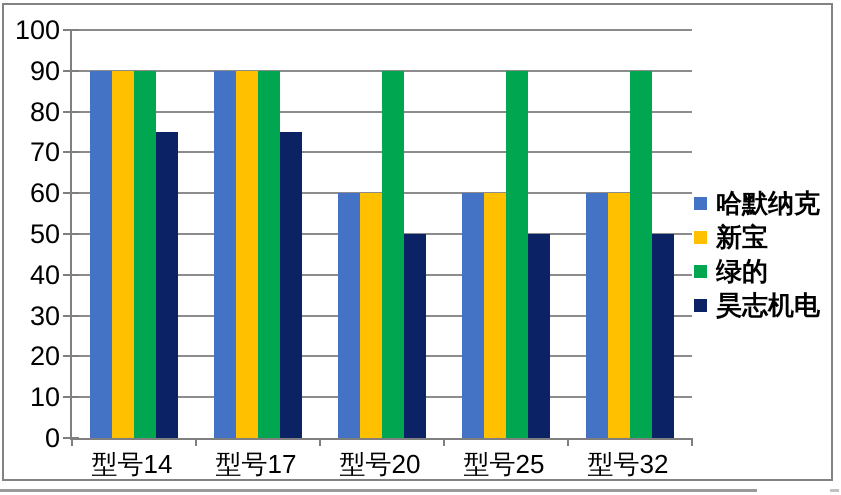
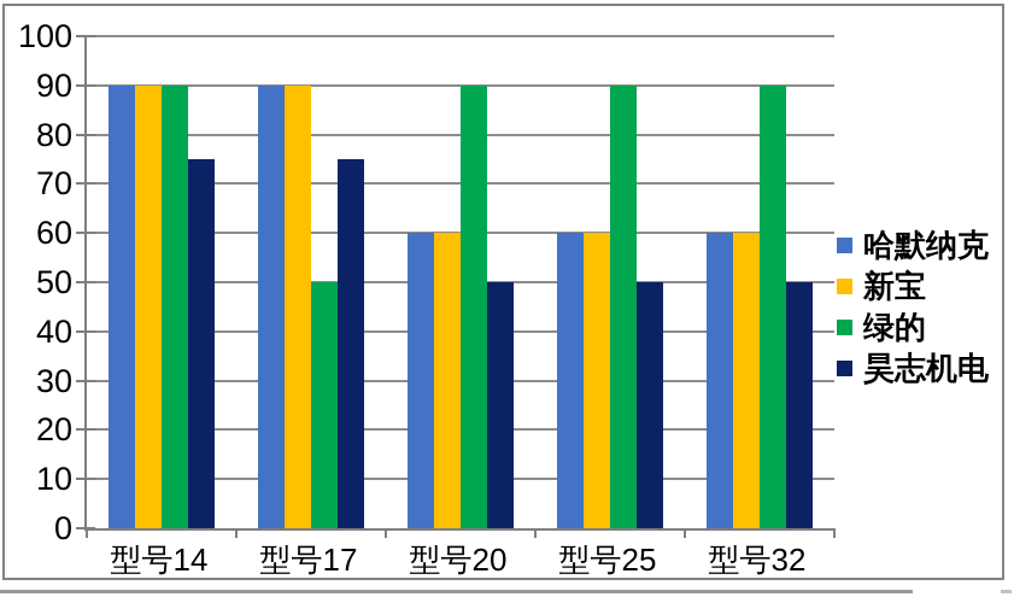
绿的/型号17: 90 -> 50
